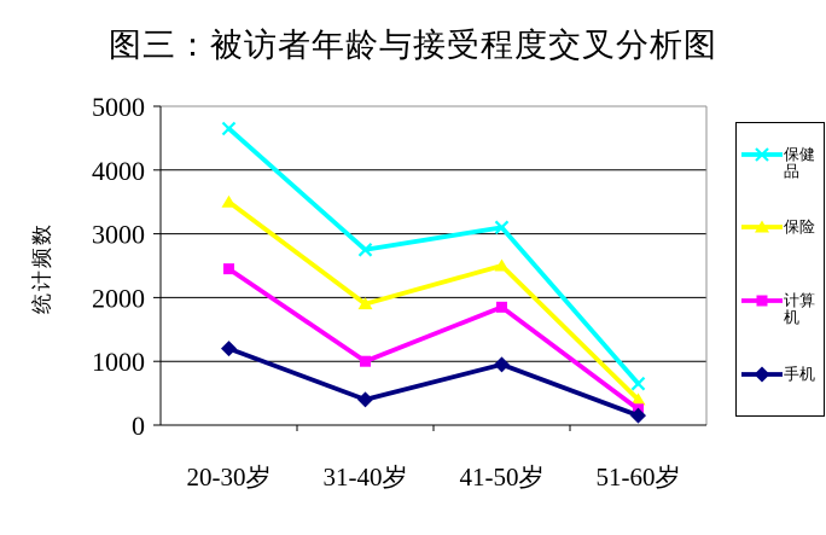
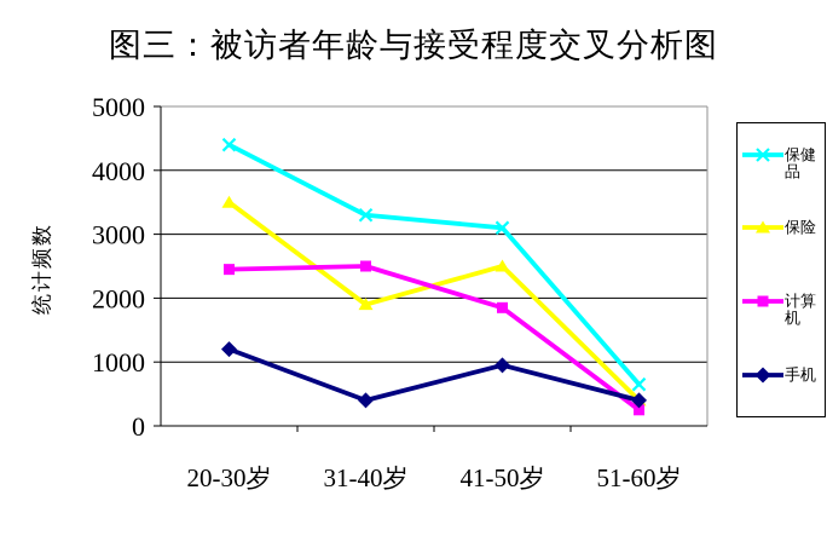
保健品/20-30岁: 4600 -> 4400
保健品/31-40岁: 2800 -> 3300
计算机/31-40岁: 1000 -> 2500
手机/51-60岁: 200 -> 400
